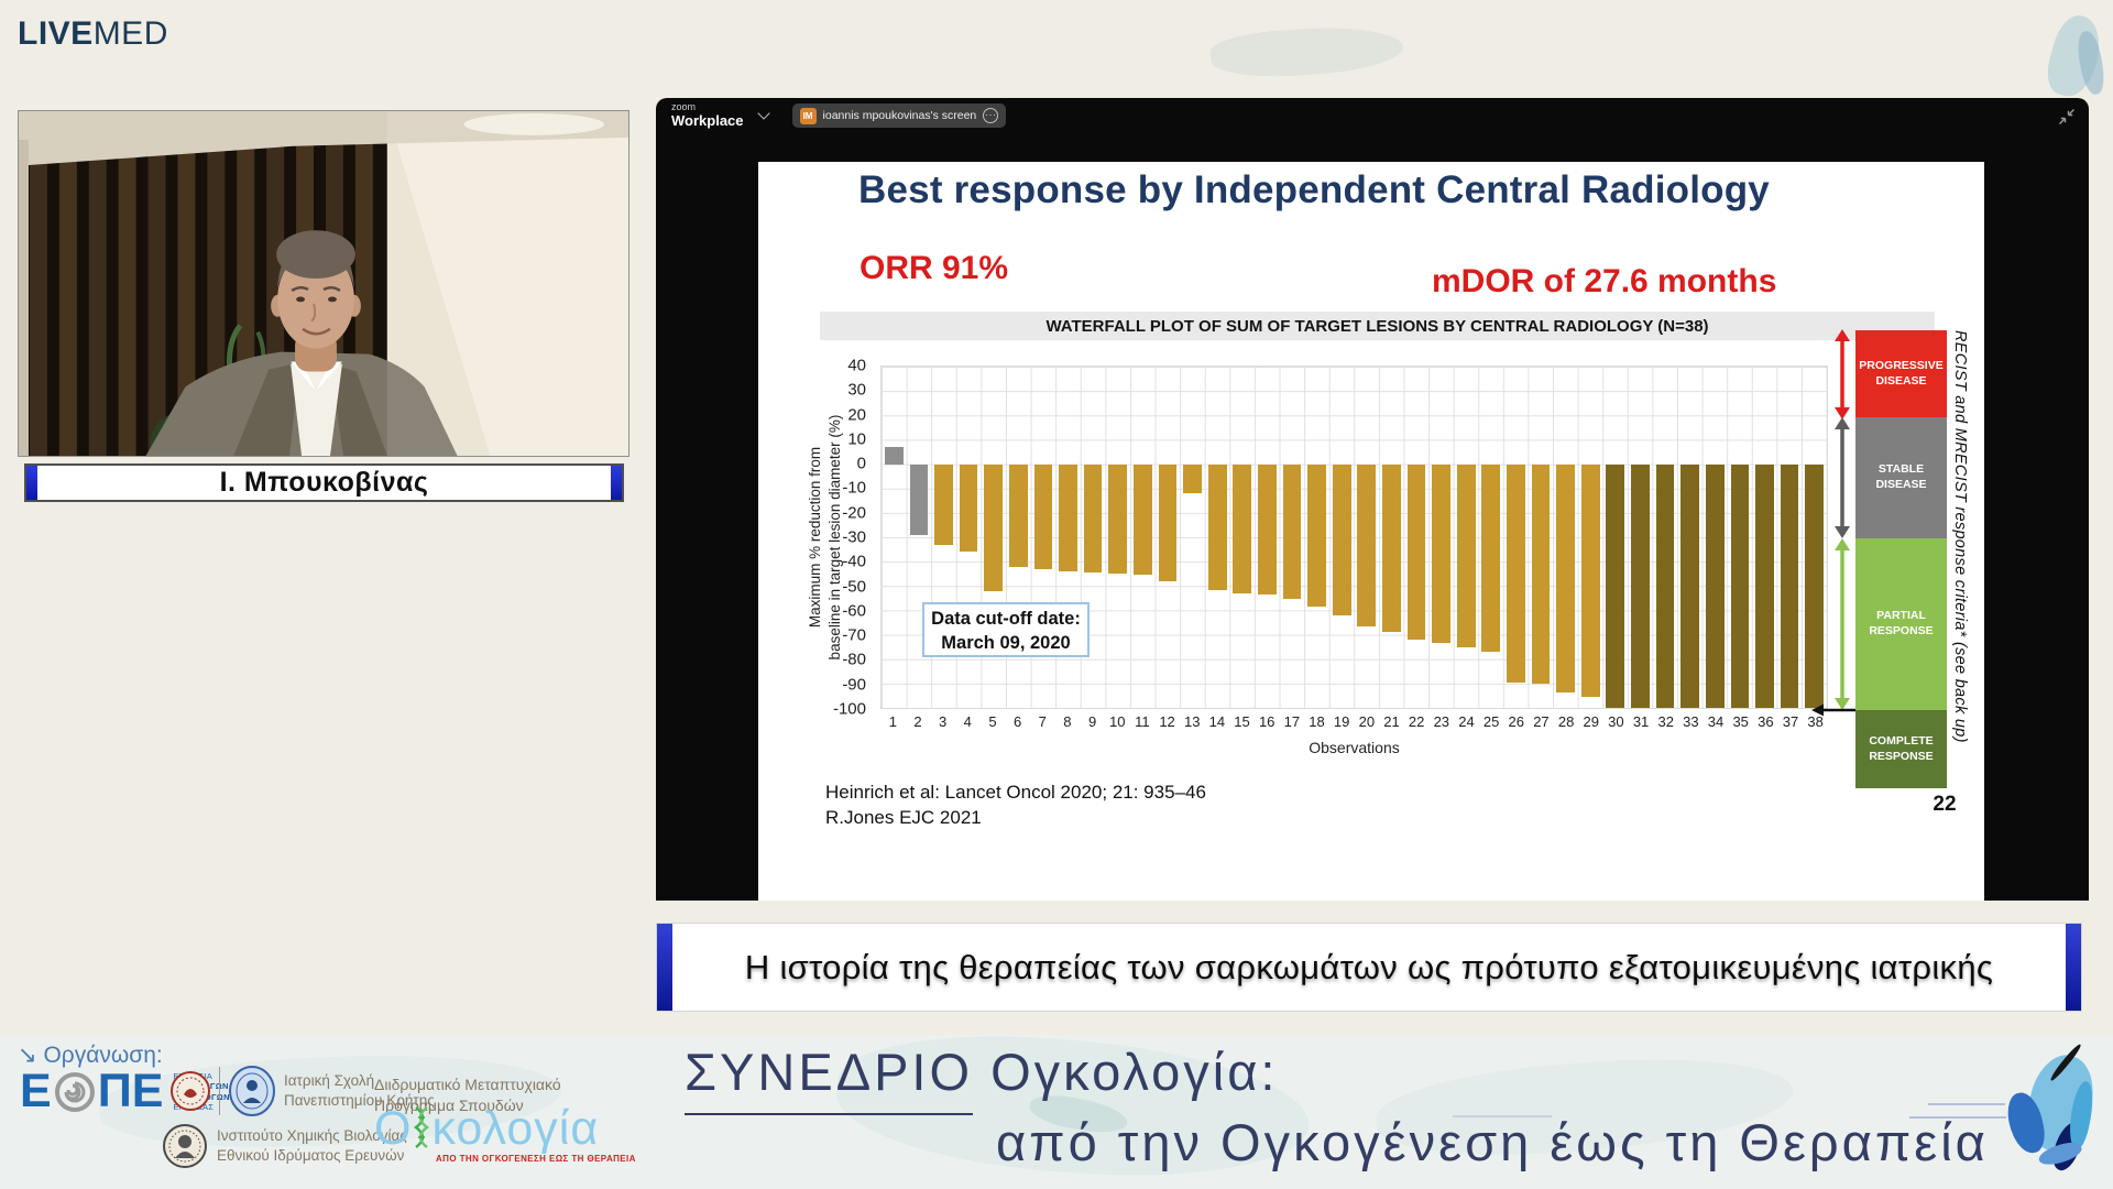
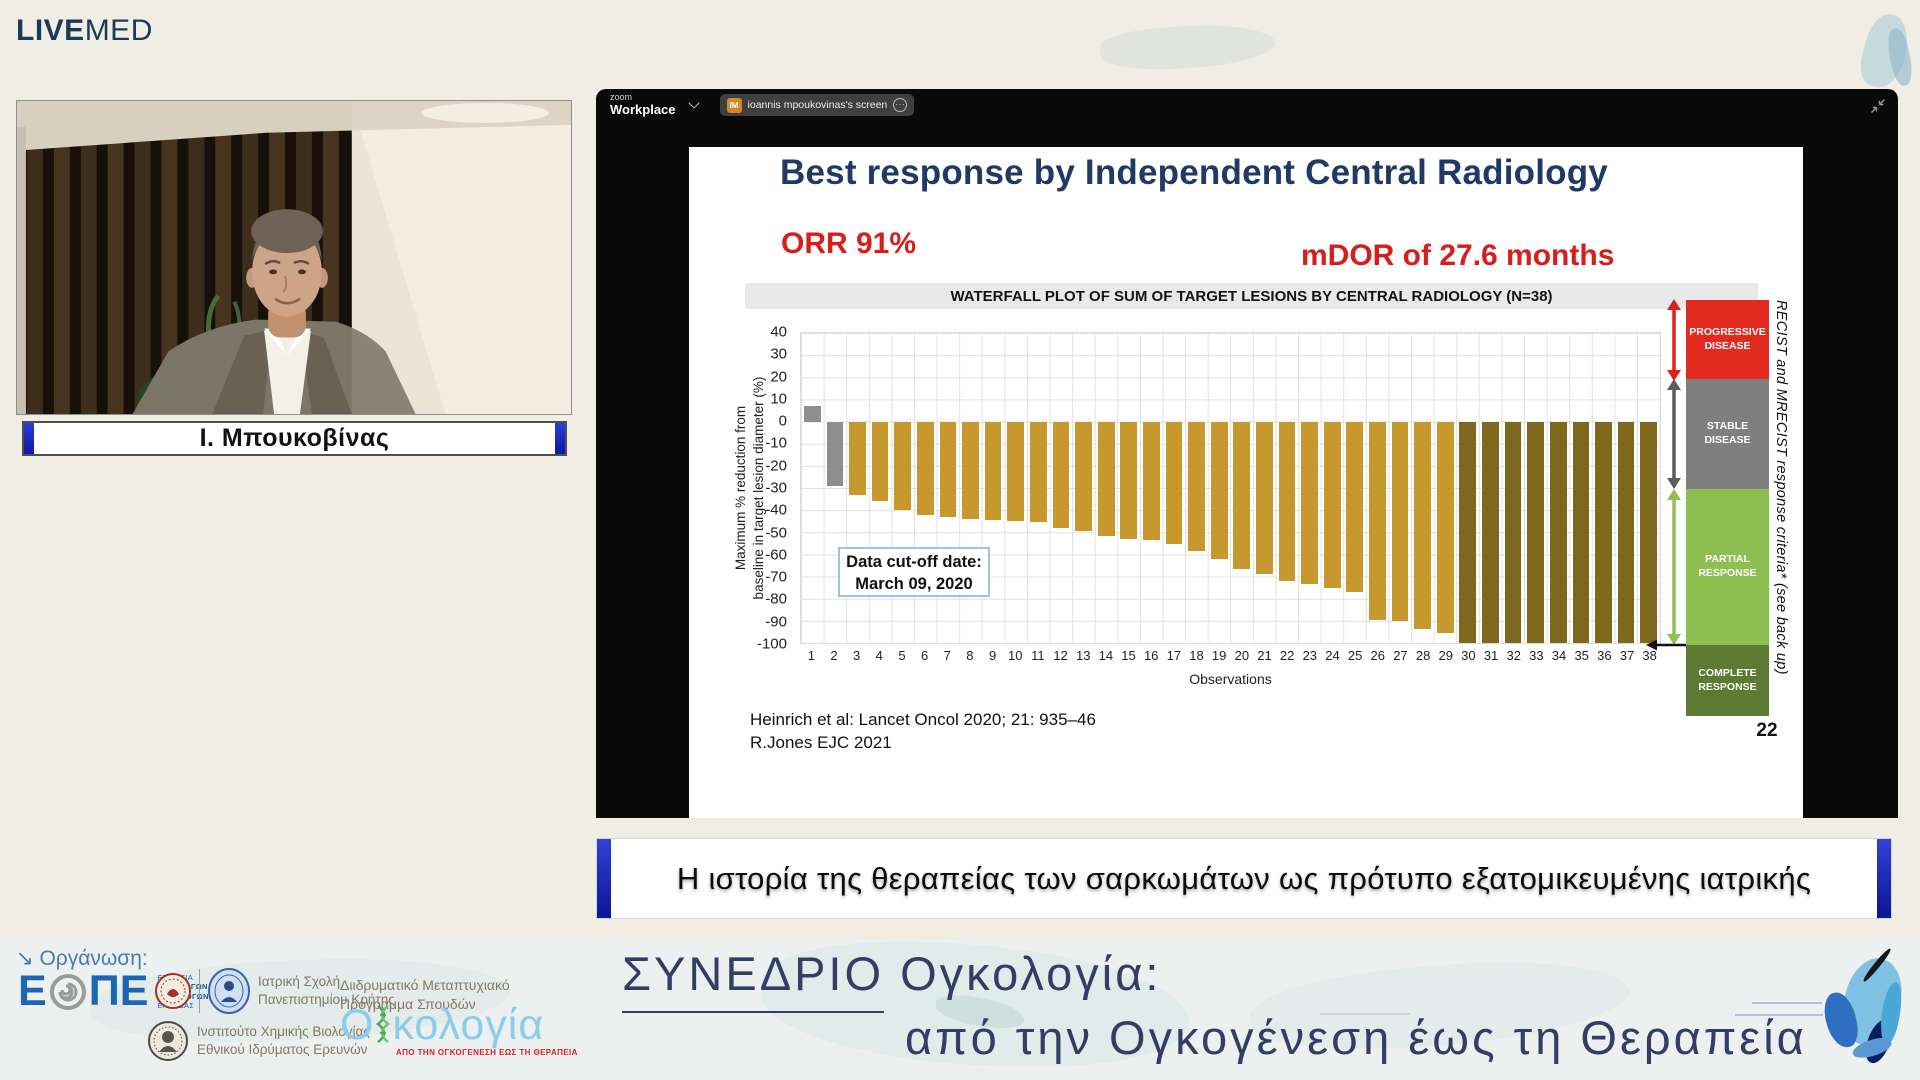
5: -52 -> -40
13: -12 -> -50
